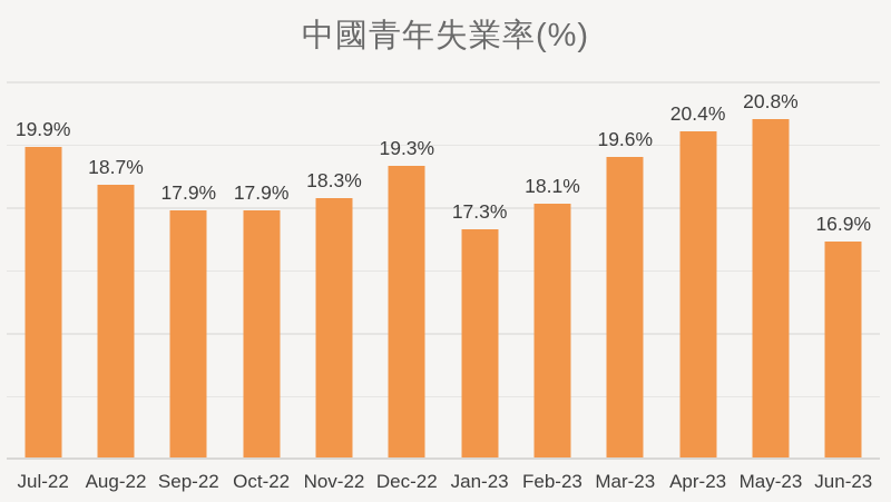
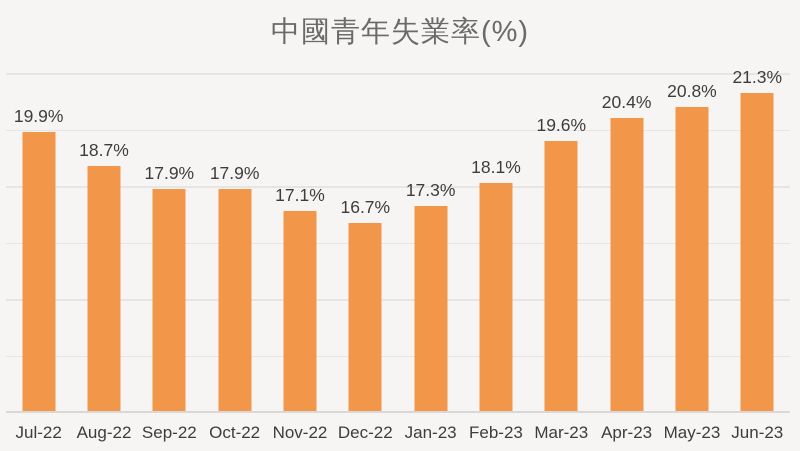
Nov-22: 18.3% -> 17.1%
Dec-22: 19.3% -> 16.7%
Jun-23: 16.9% -> 21.3%
